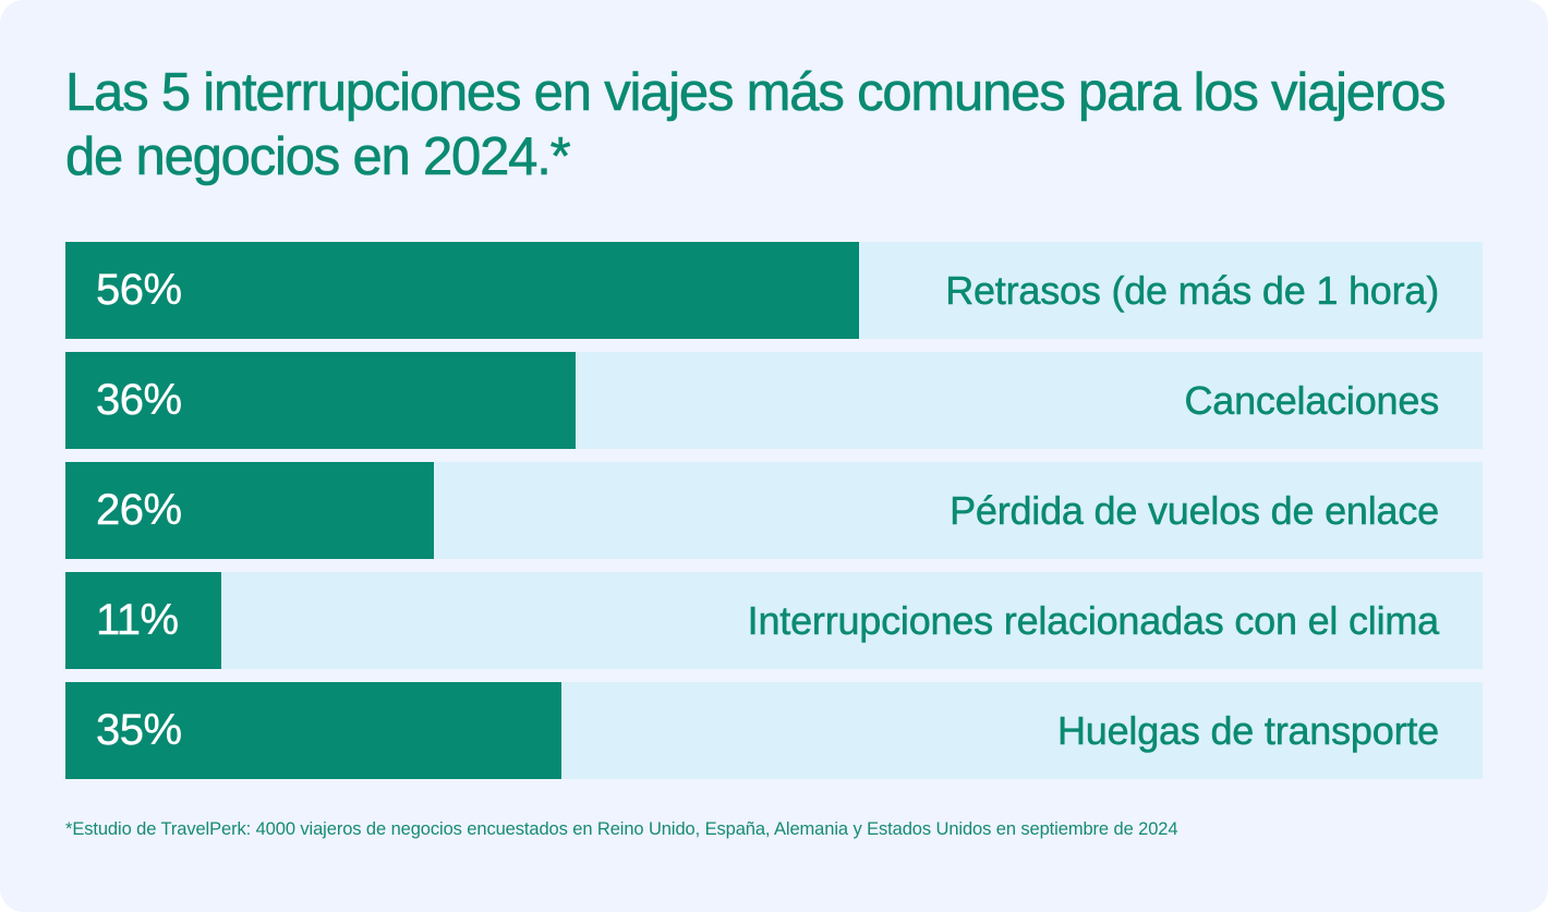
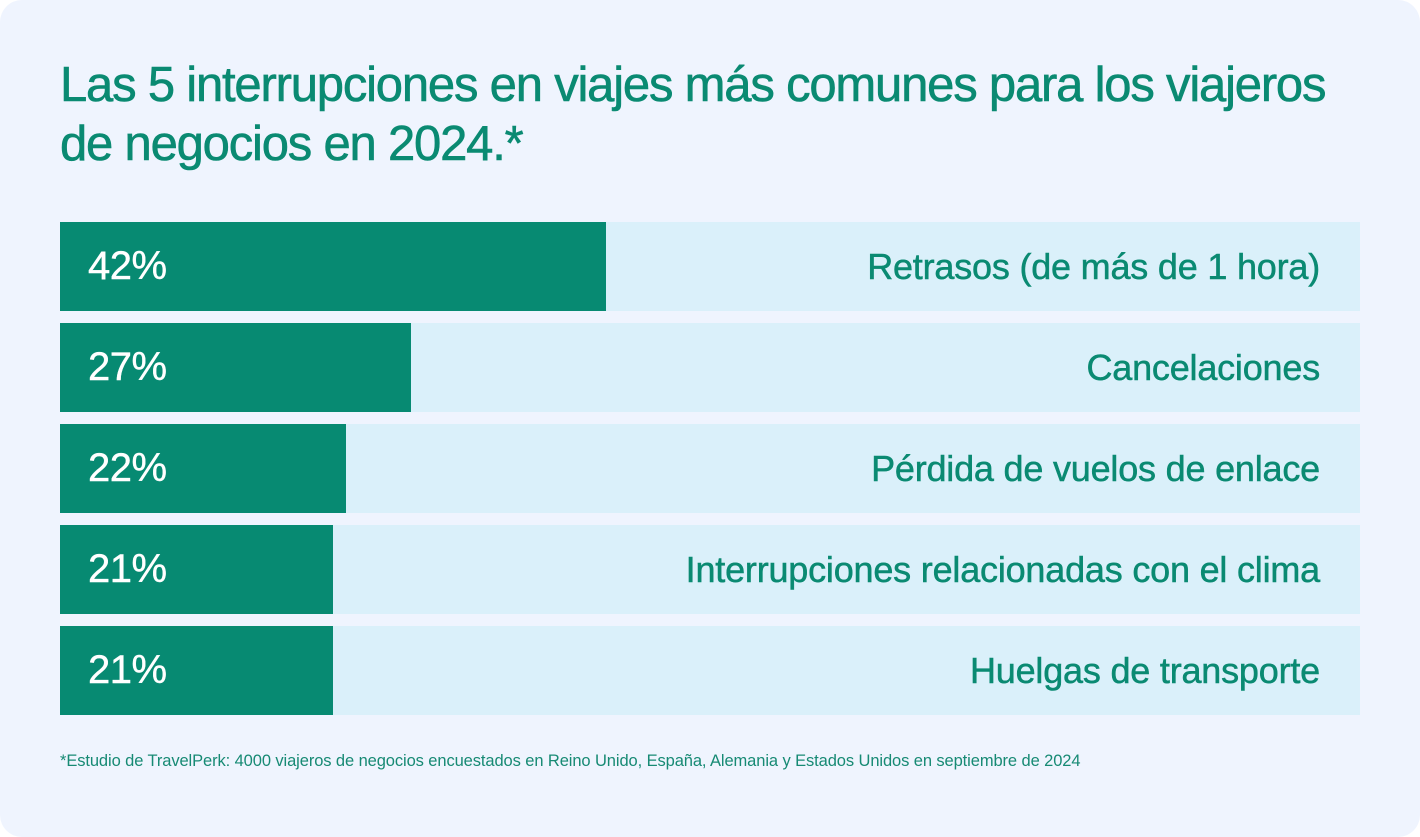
Retrasos (de más de 1 hora): 56% -> 42%
Cancelaciones: 36% -> 27%
Pérdida de vuelos de enlace: 26% -> 22%
Interrupciones relacionadas con el clima: 11% -> 21%
Huelgas de transporte: 35% -> 21%
